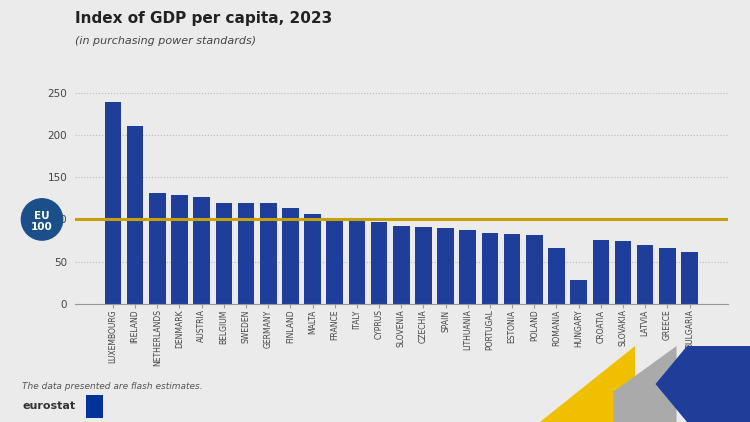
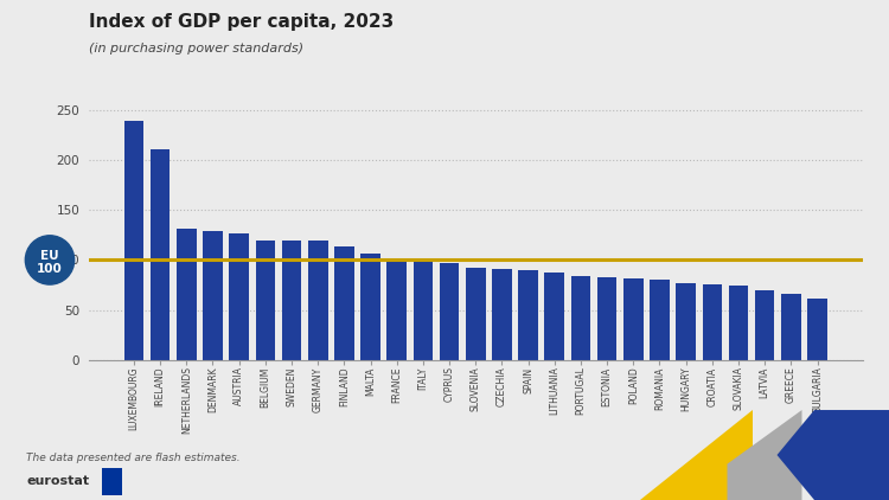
ROMANIA: 66 -> 80
HUNGARY: 28 -> 77
